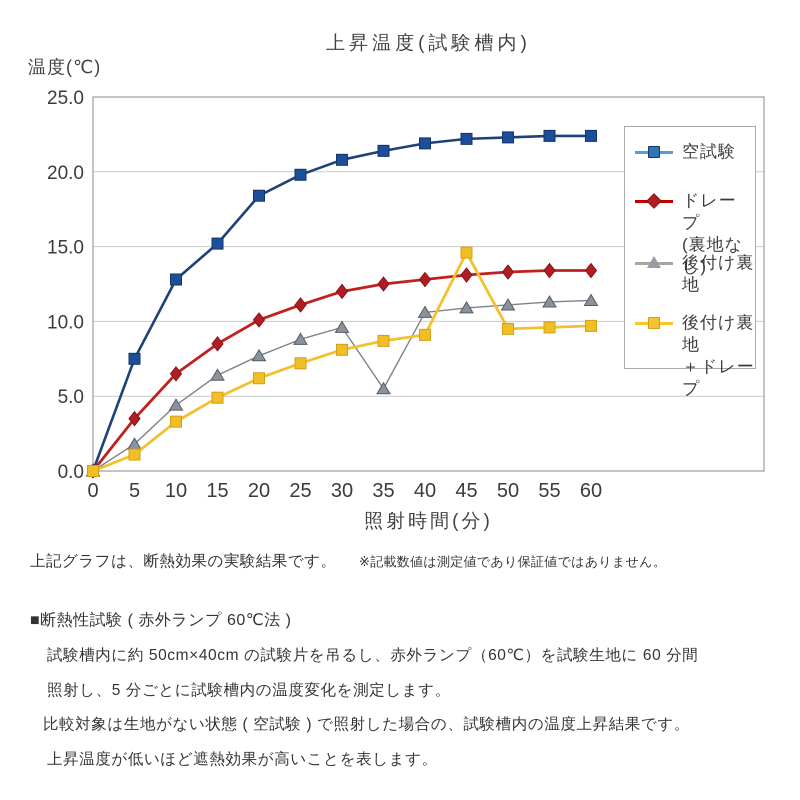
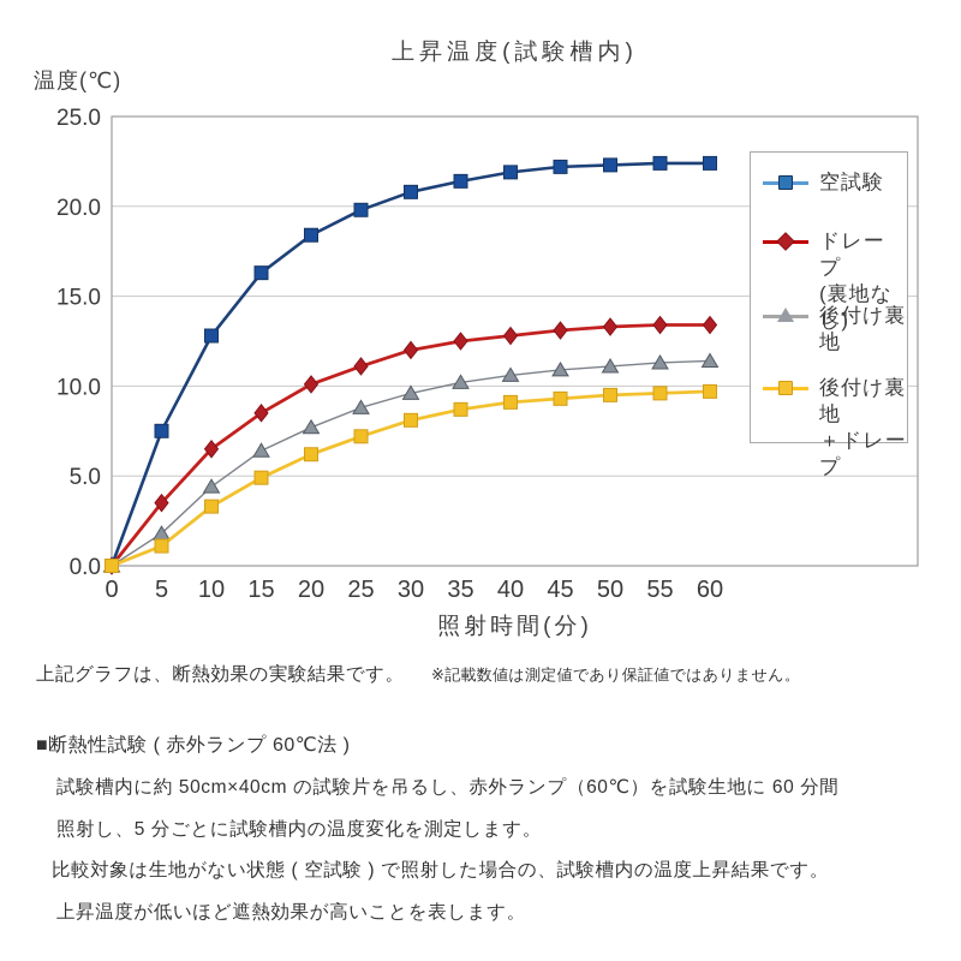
空試験/15: 15.2 -> 16.3
後付け裏地/35: 5.5 -> 10.2
後付け裏地＋ドレープ/45: 14.6 -> 9.3
